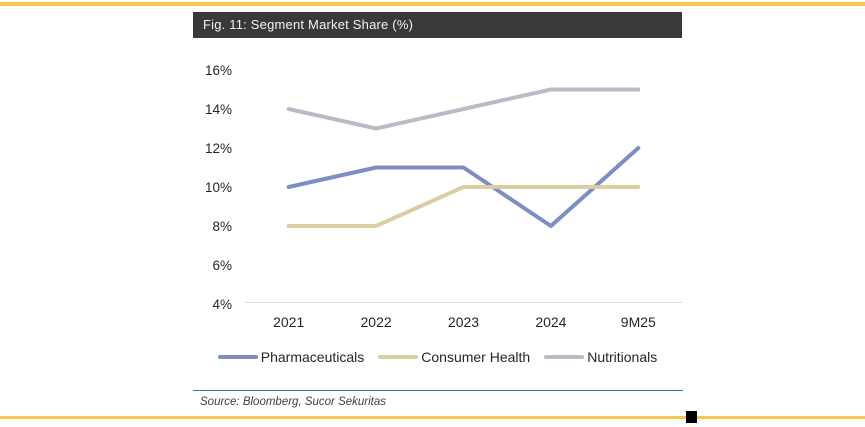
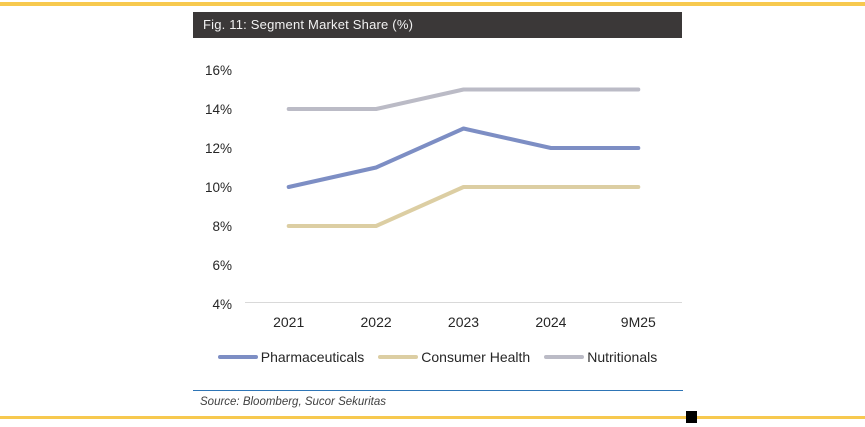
Nutritionals/2022: 13% -> 14%
Pharmaceuticals/2023: 11% -> 13%
Nutritionals/2023: 14% -> 15%
Pharmaceuticals/2024: 8% -> 12%
